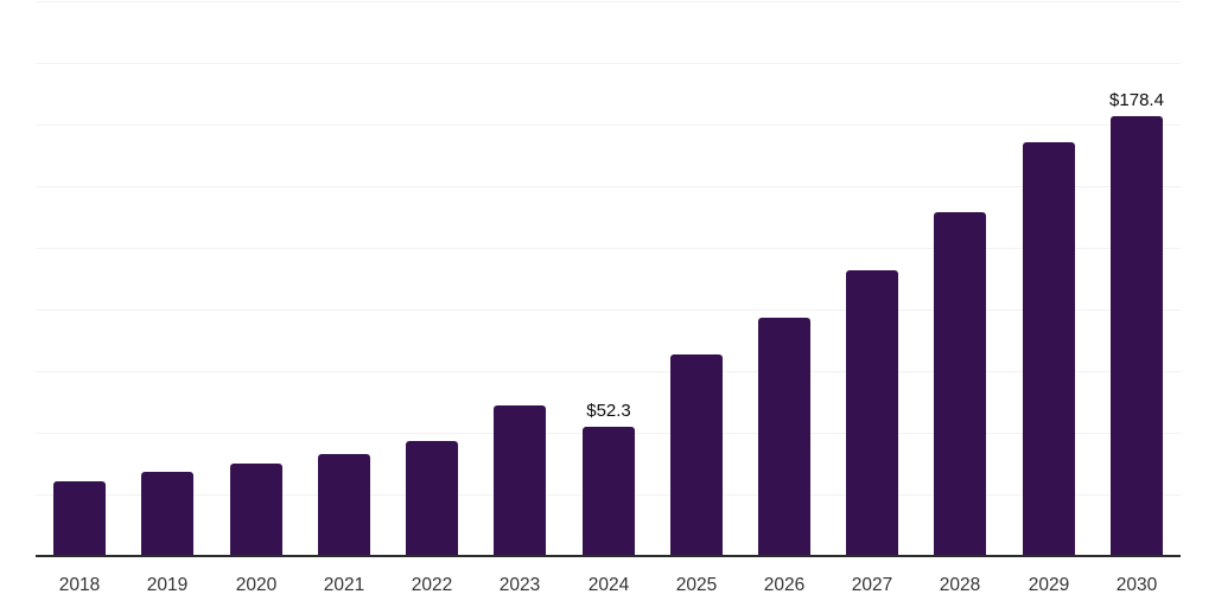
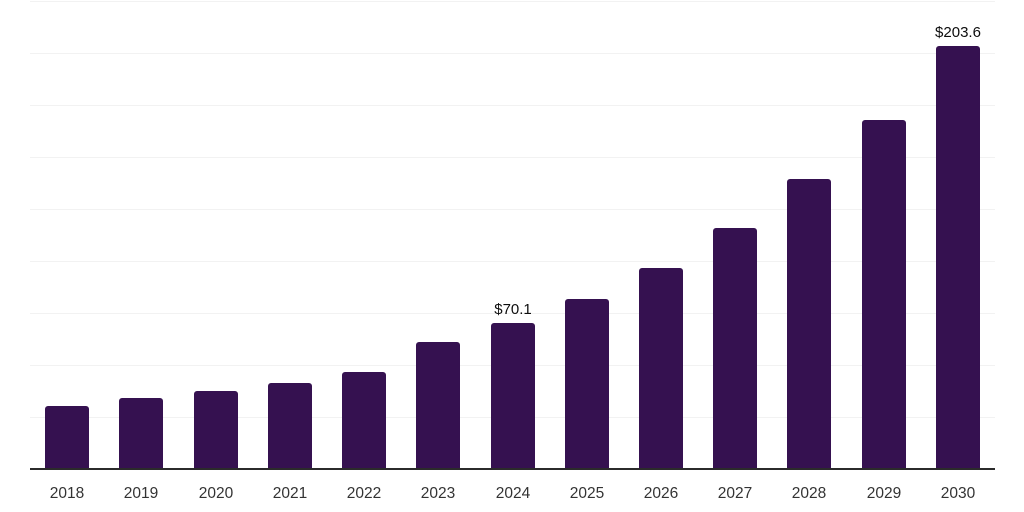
2024: $52.3 -> $70.1
2030: $178.4 -> $203.6
